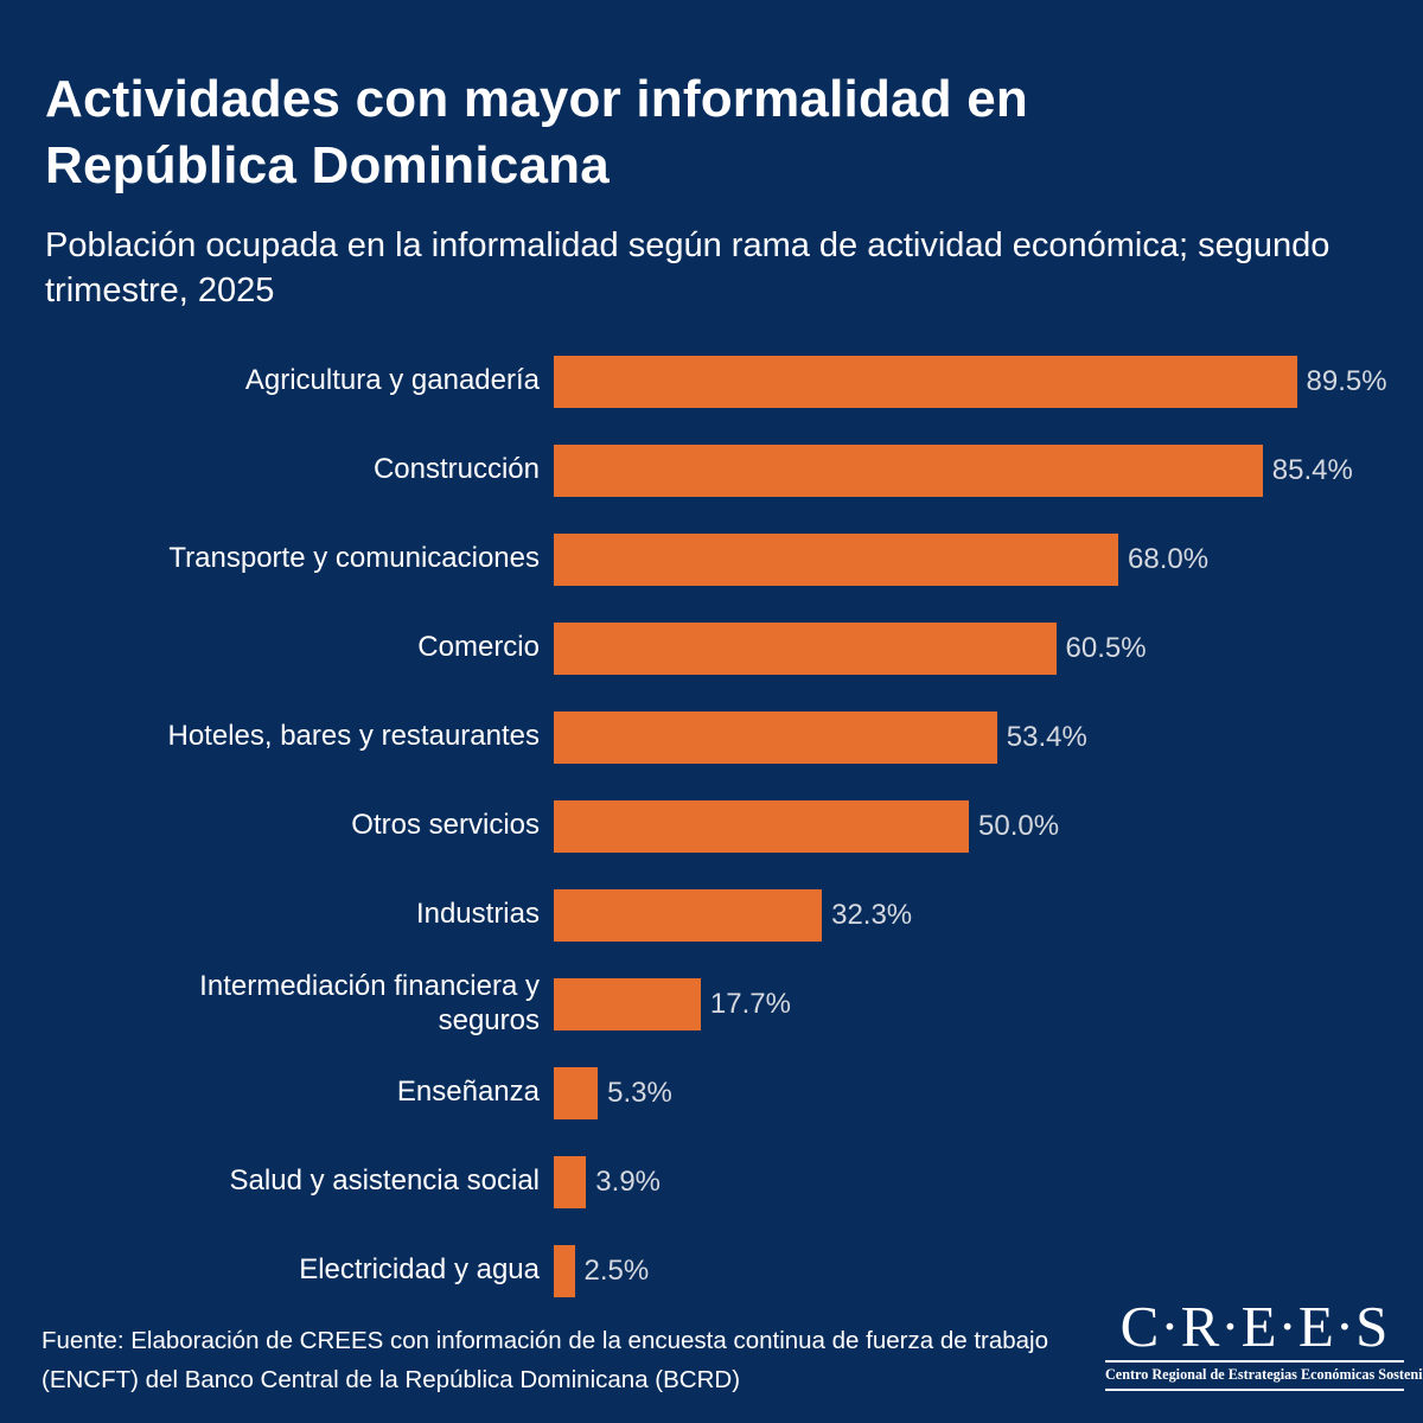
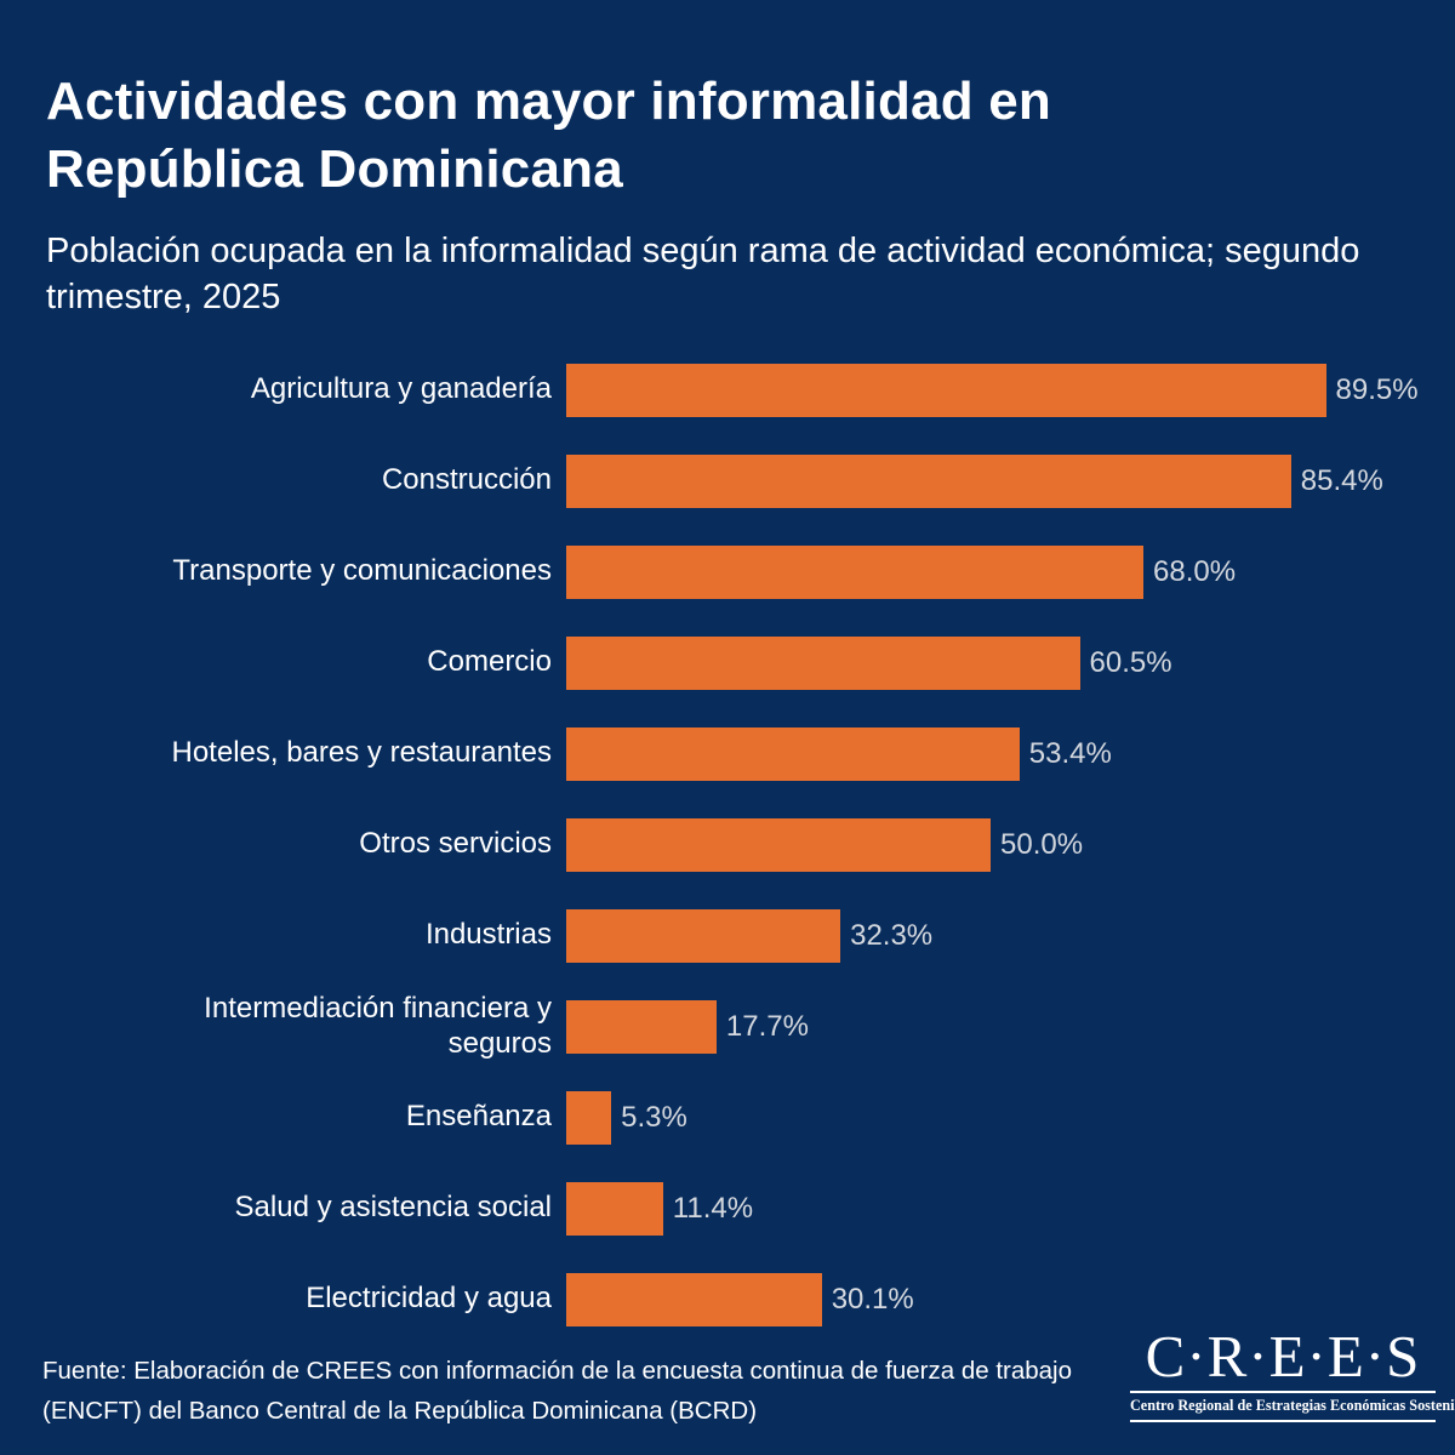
Salud y asistencia social: 3.9% -> 11.4%
Electricidad y agua: 2.5% -> 30.1%
